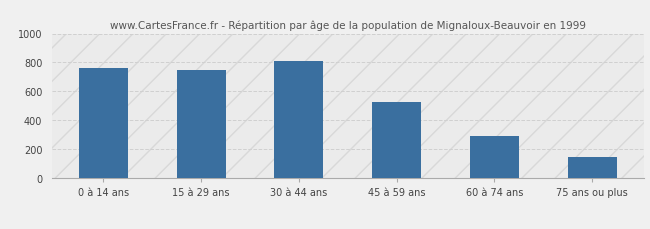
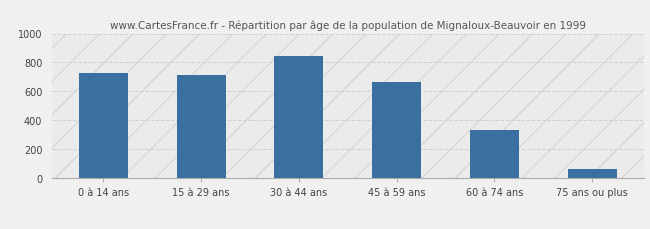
0 à 14 ans: 760 -> 720
15 à 29 ans: 750 -> 720
30 à 44 ans: 810 -> 840
45 à 59 ans: 530 -> 660
60 à 74 ans: 290 -> 330
75 ans ou plus: 150 -> 70
